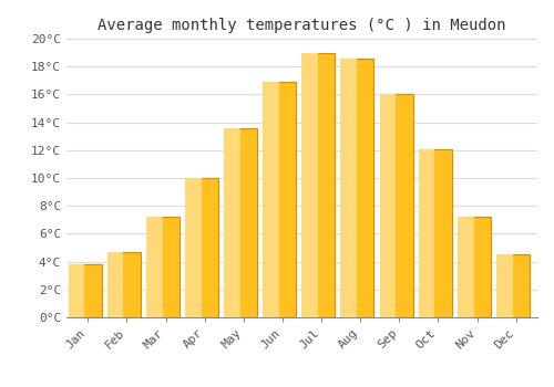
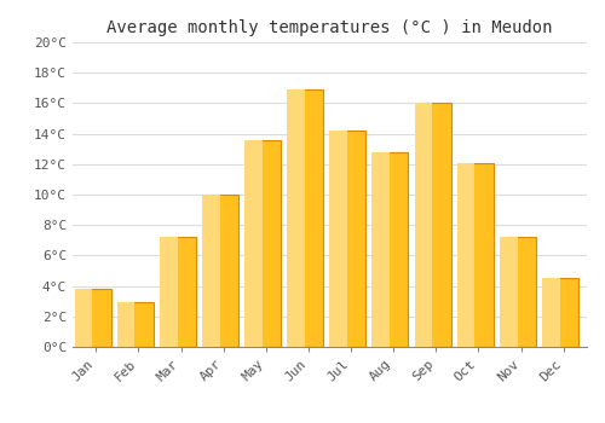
Feb: 4.7°C -> 2.9°C
Jul: 19.0°C -> 14.2°C
Aug: 18.6°C -> 12.8°C
